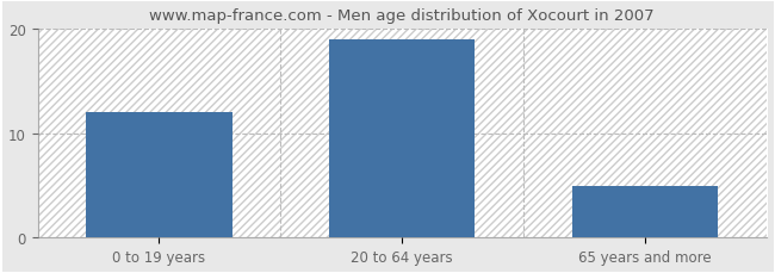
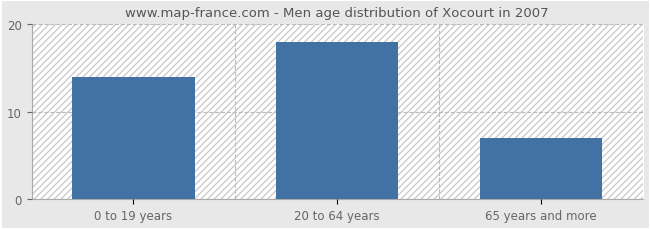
0 to 19 years: 12 -> 14
20 to 64 years: 19 -> 18
65 years and more: 5 -> 7
